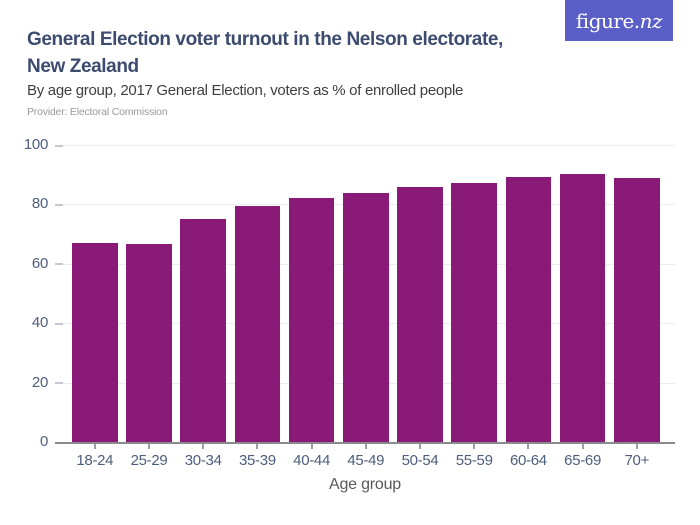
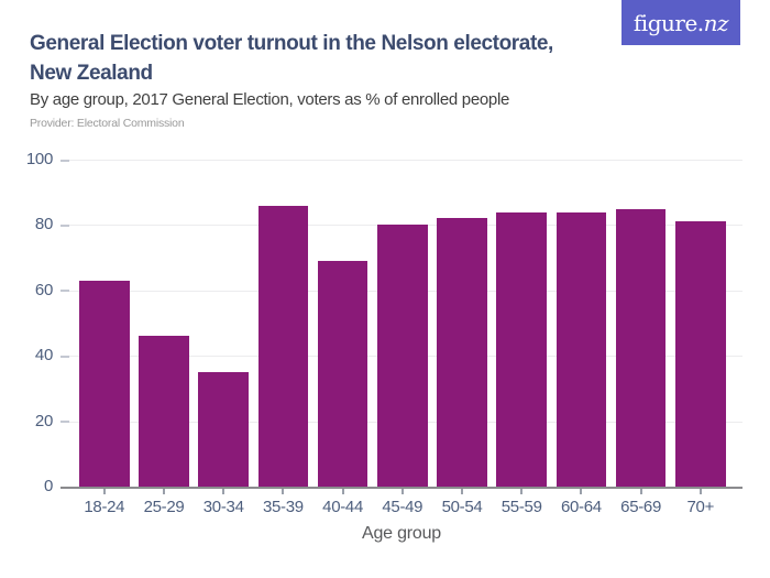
18-24: 67 -> 63
25-29: 67 -> 46
30-34: 75 -> 35
35-39: 79 -> 86
40-44: 82 -> 69
45-49: 84 -> 80
50-54: 86 -> 82
55-59: 87 -> 84
60-64: 89 -> 84
65-69: 90 -> 85
70+: 89 -> 81
